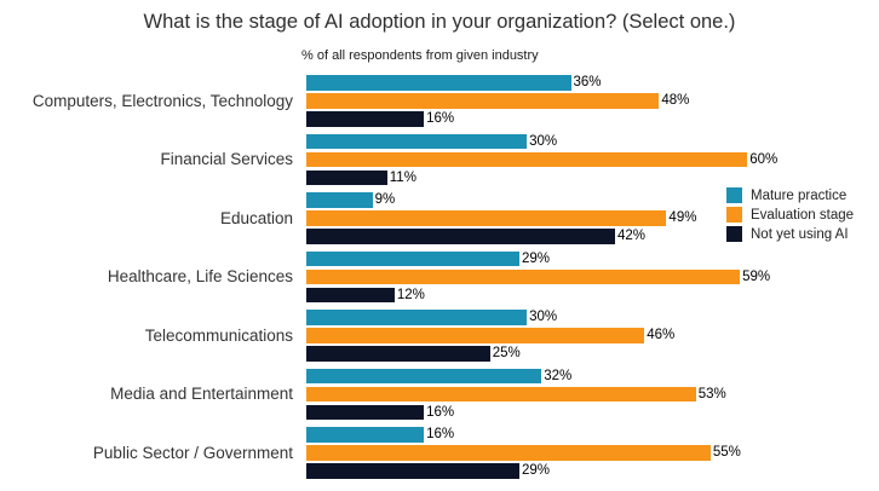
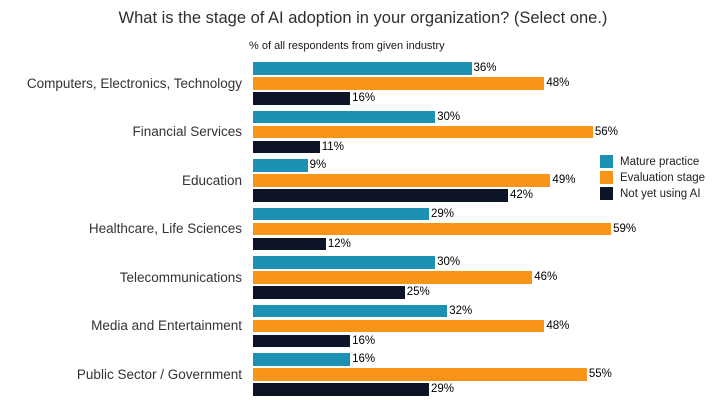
Evaluation stage/Financial Services: 60% -> 56%
Evaluation stage/Media and Entertainment: 53% -> 48%
